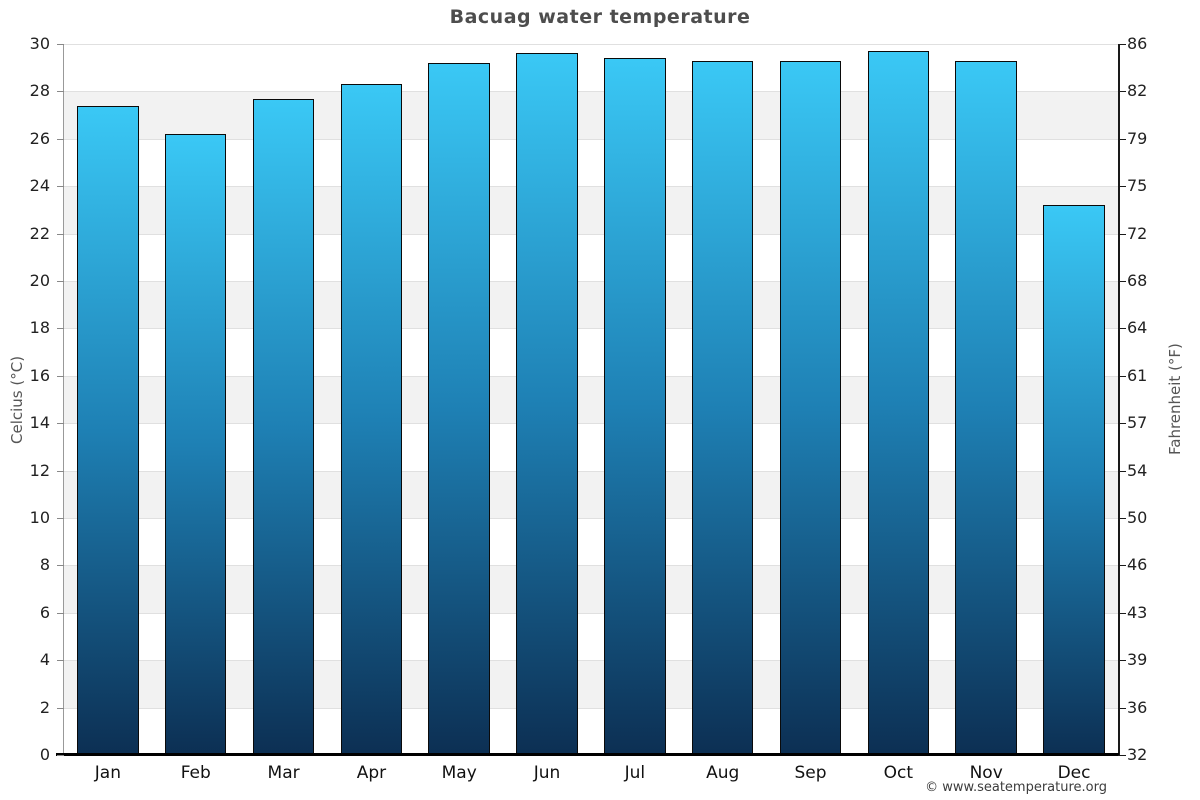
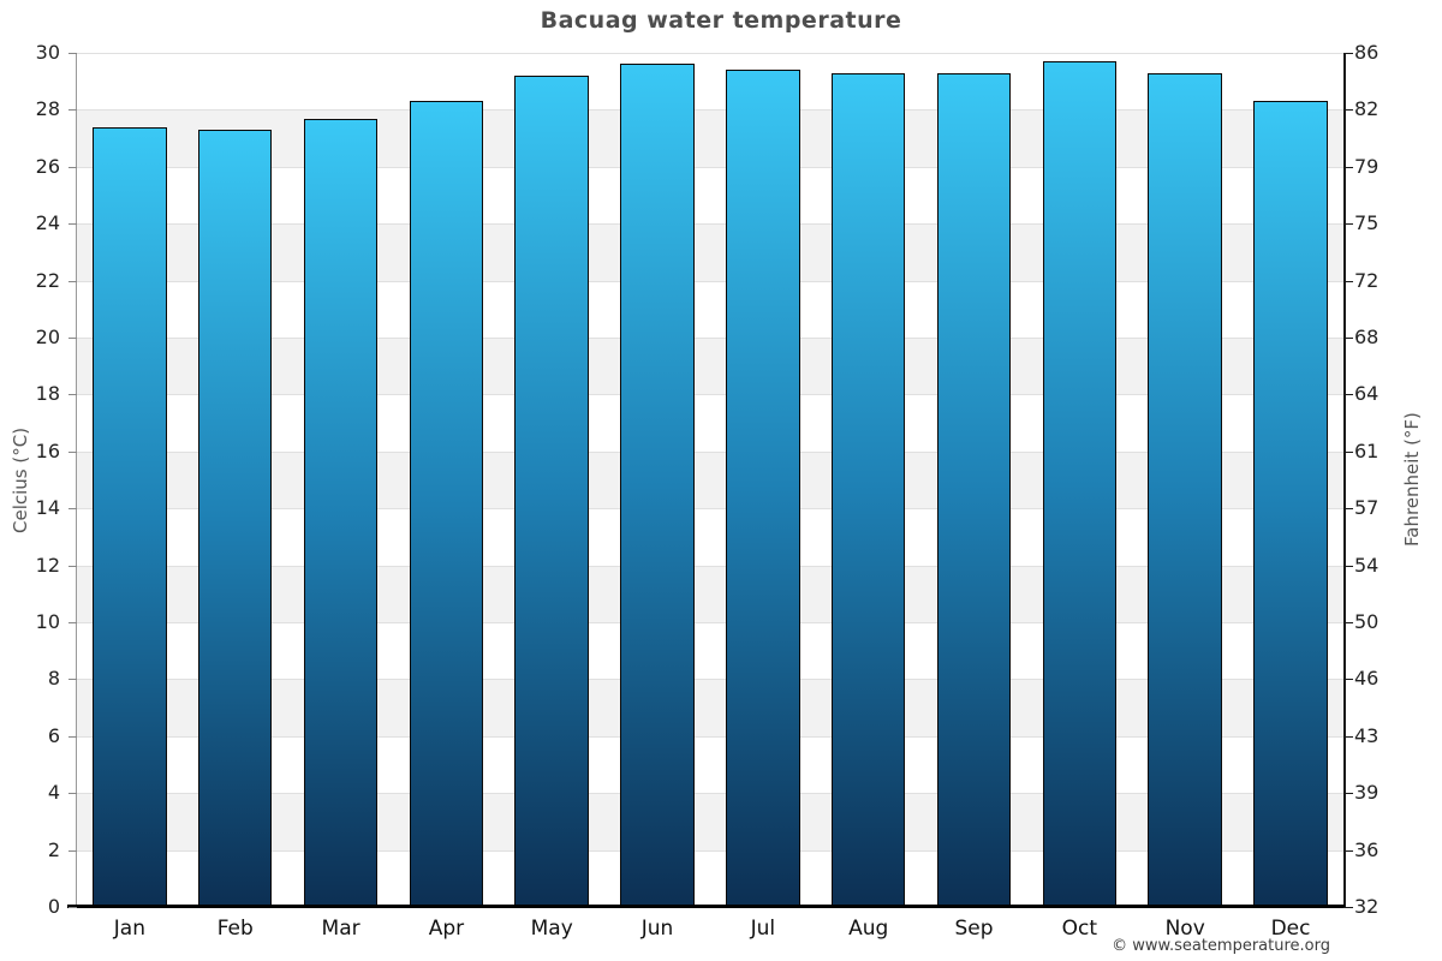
Feb: 26.2 -> 27.3
Dec: 23.2 -> 28.3
